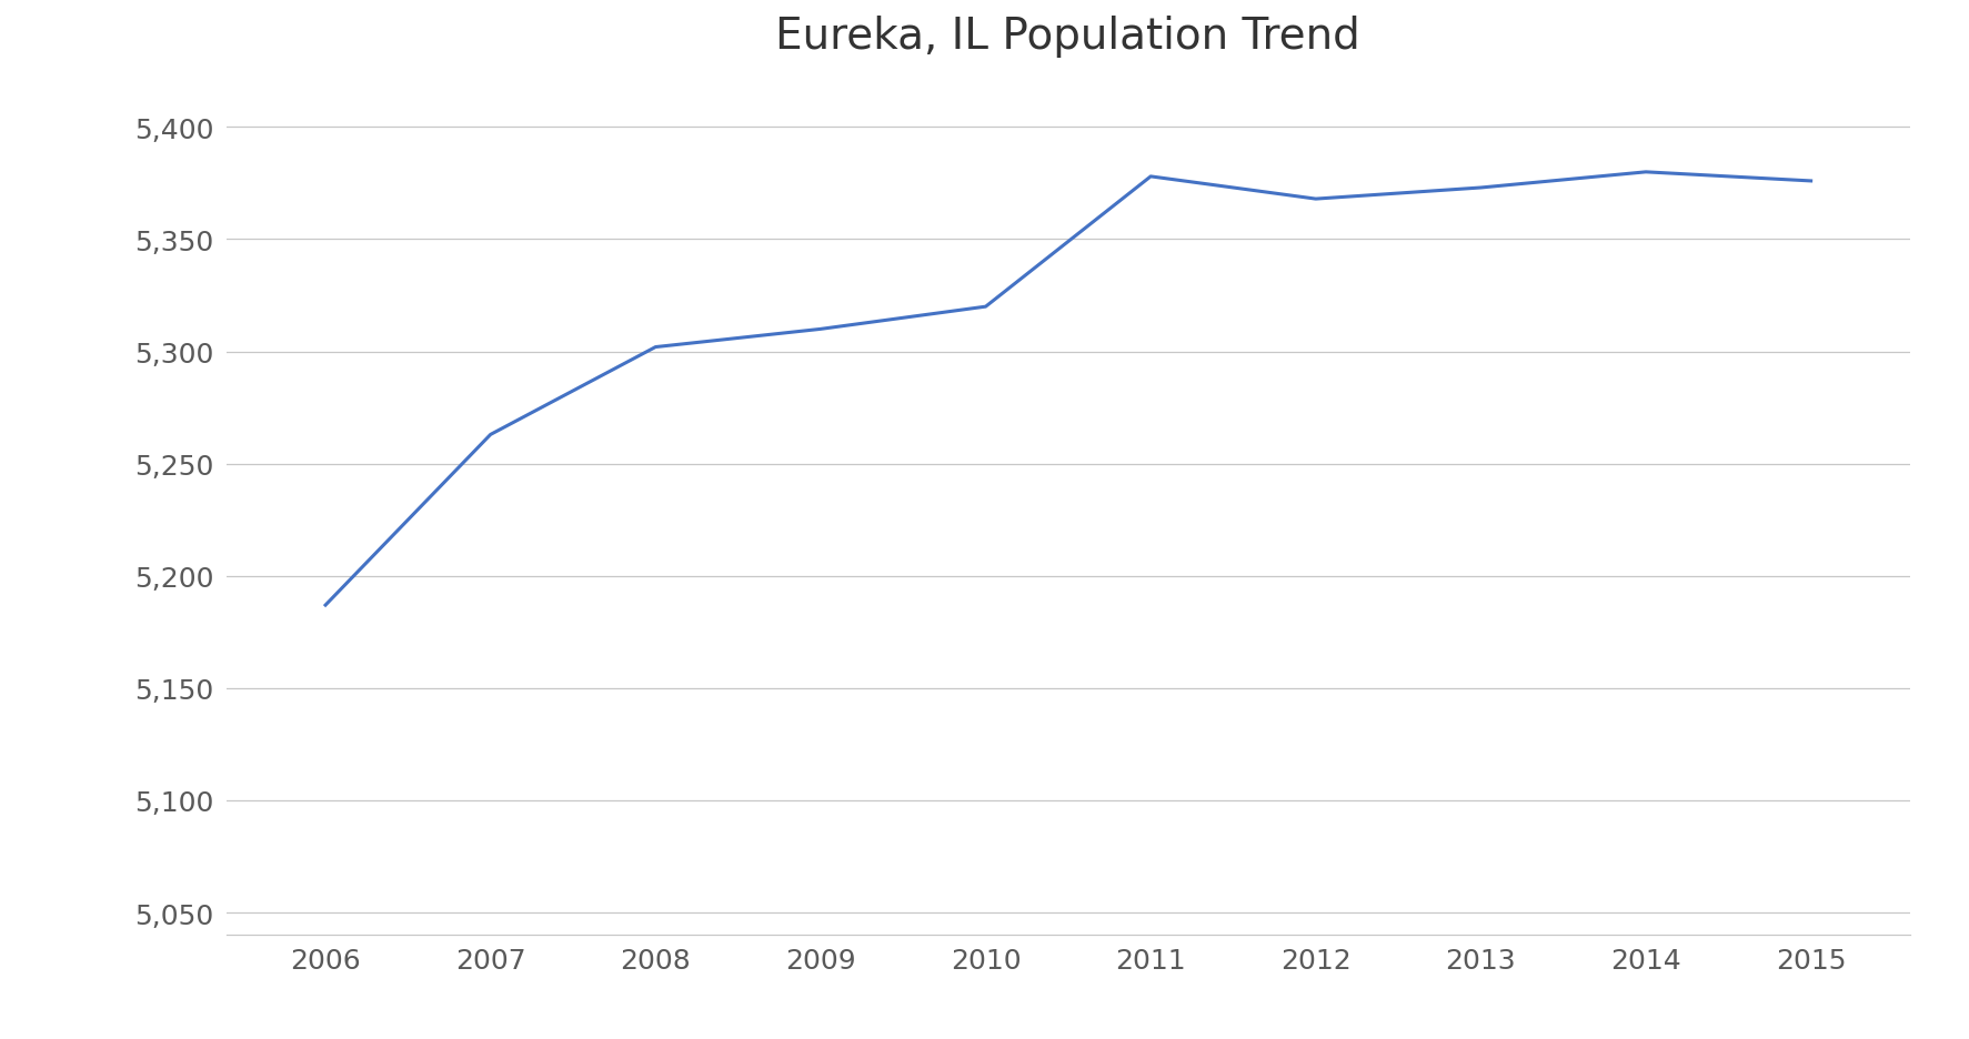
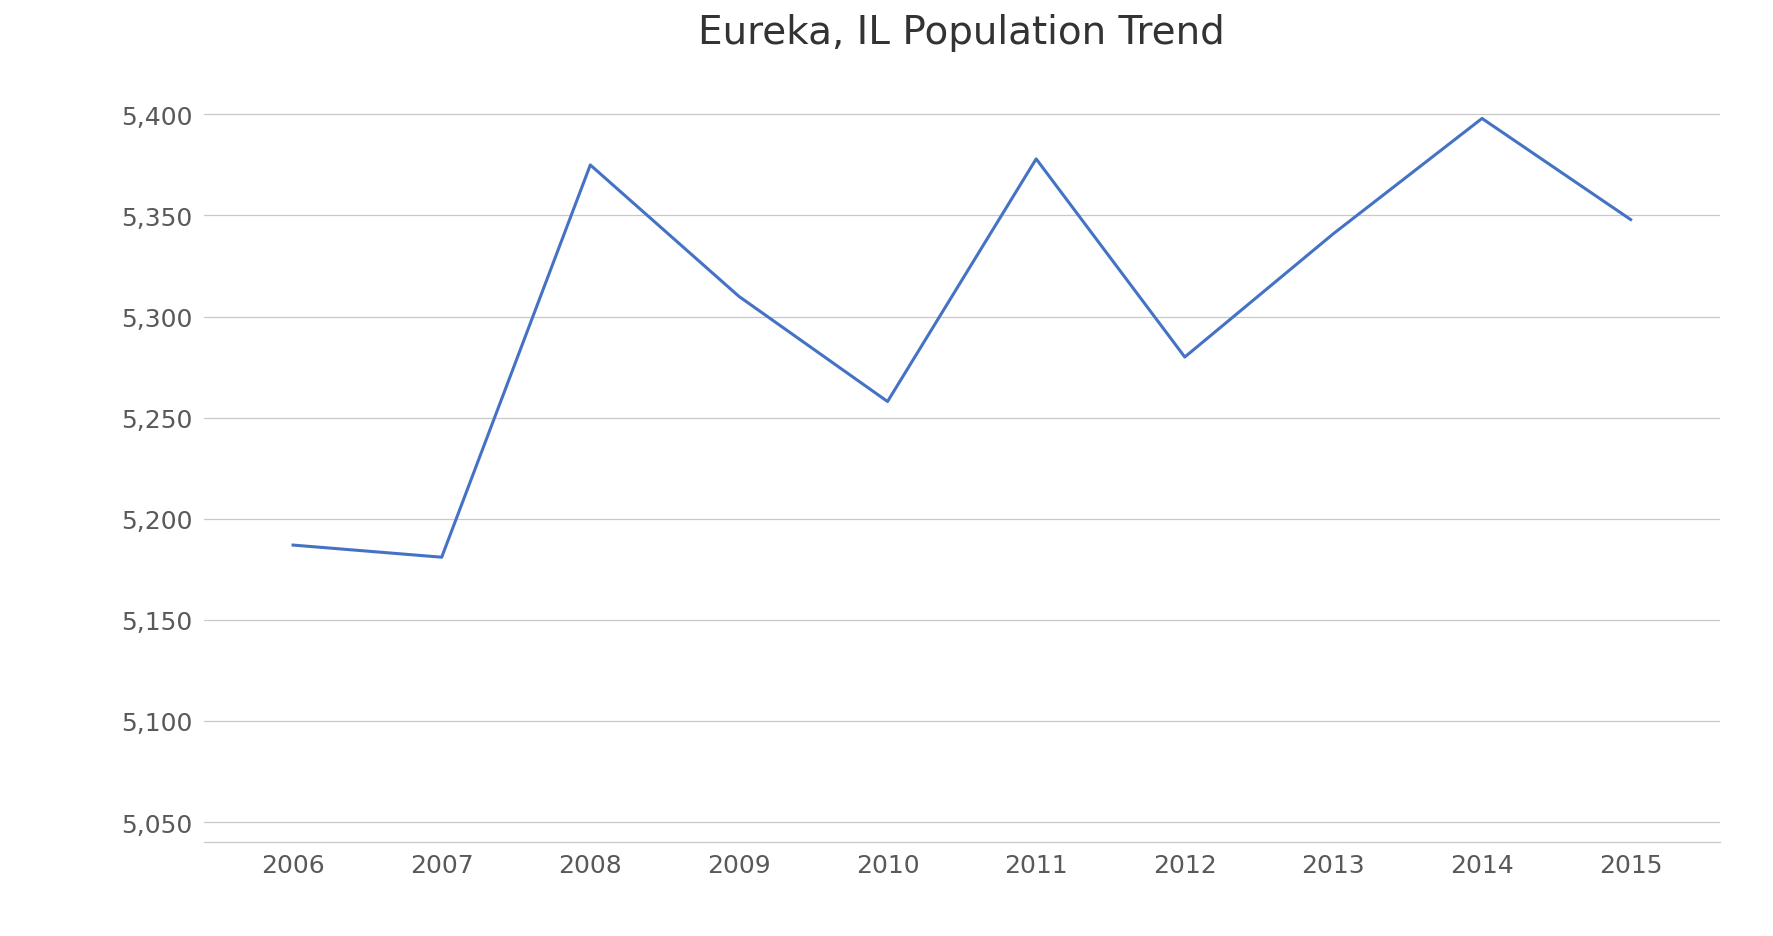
2007: 5,263 -> 5,181
2008: 5,302 -> 5,375
2010: 5,320 -> 5,258
2012: 5,368 -> 5,280
2013: 5,373 -> 5,341
2014: 5,380 -> 5,398
2015: 5,376 -> 5,348
